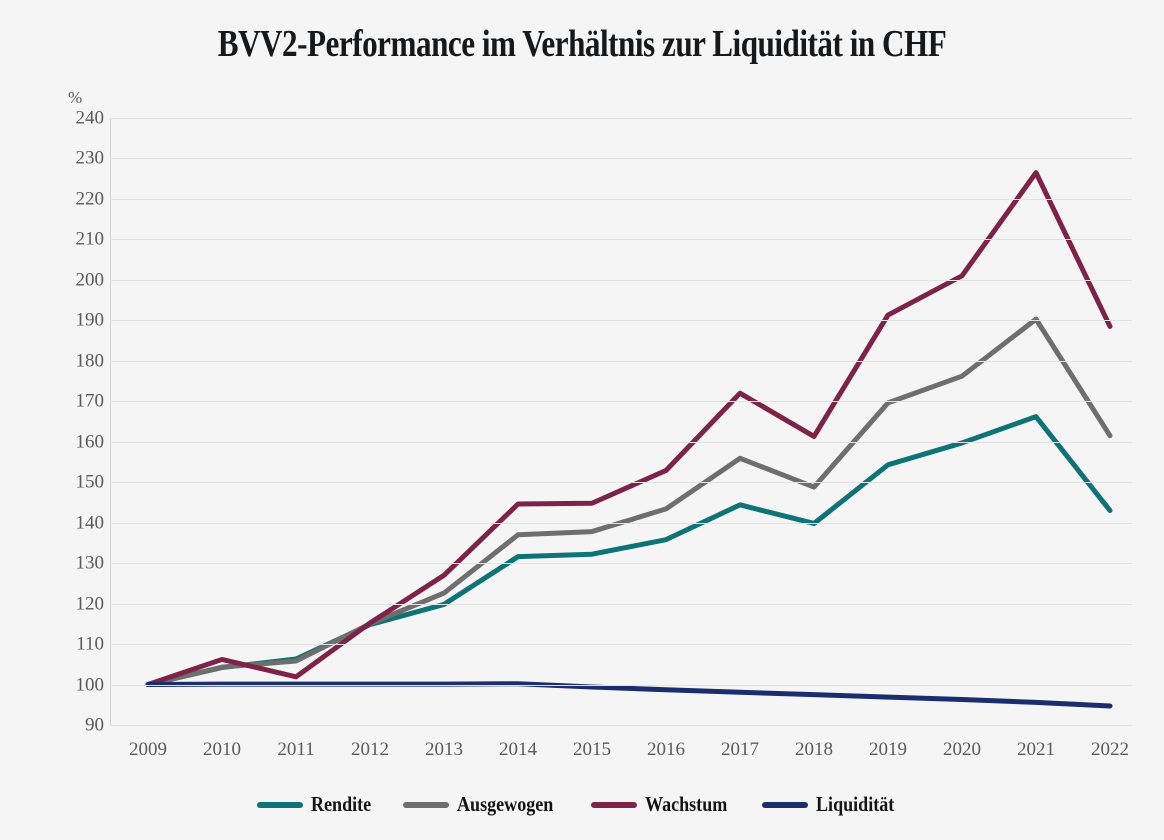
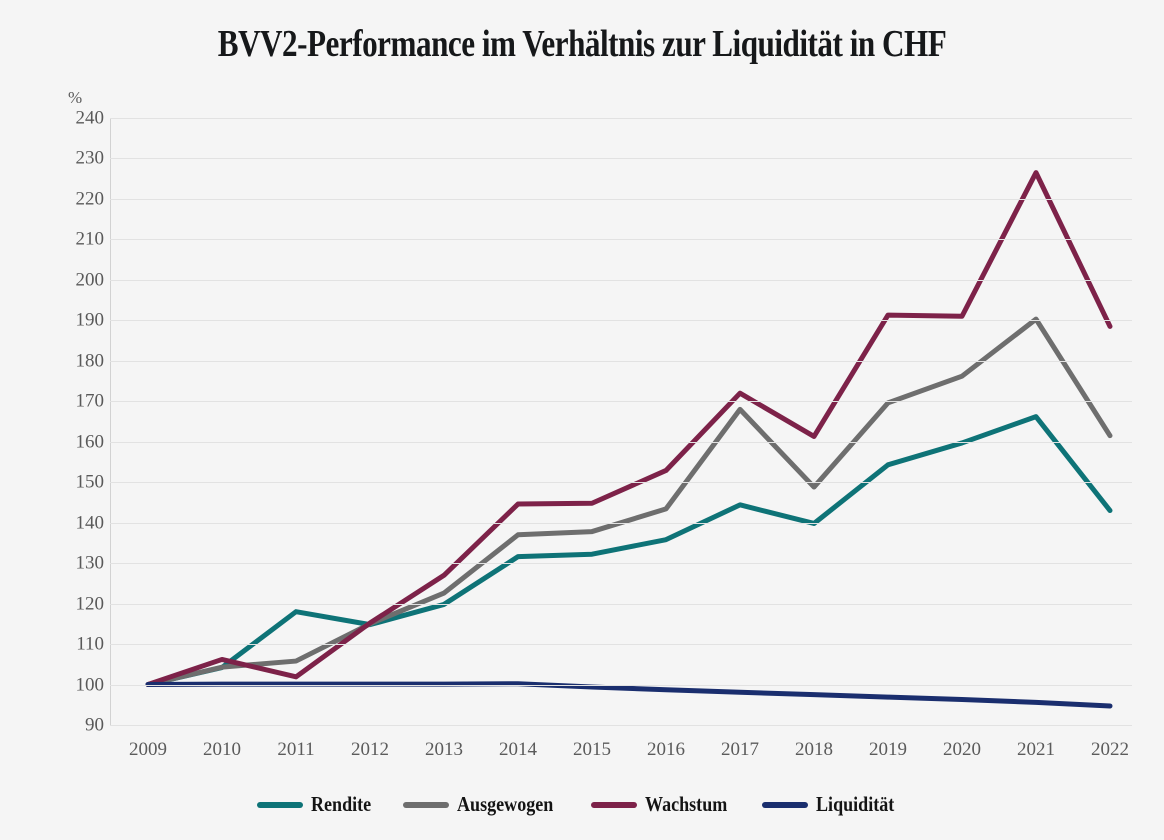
Rendite/2011: 106 -> 118
Ausgewogen/2017: 156 -> 168
Wachstum/2020: 201 -> 191
